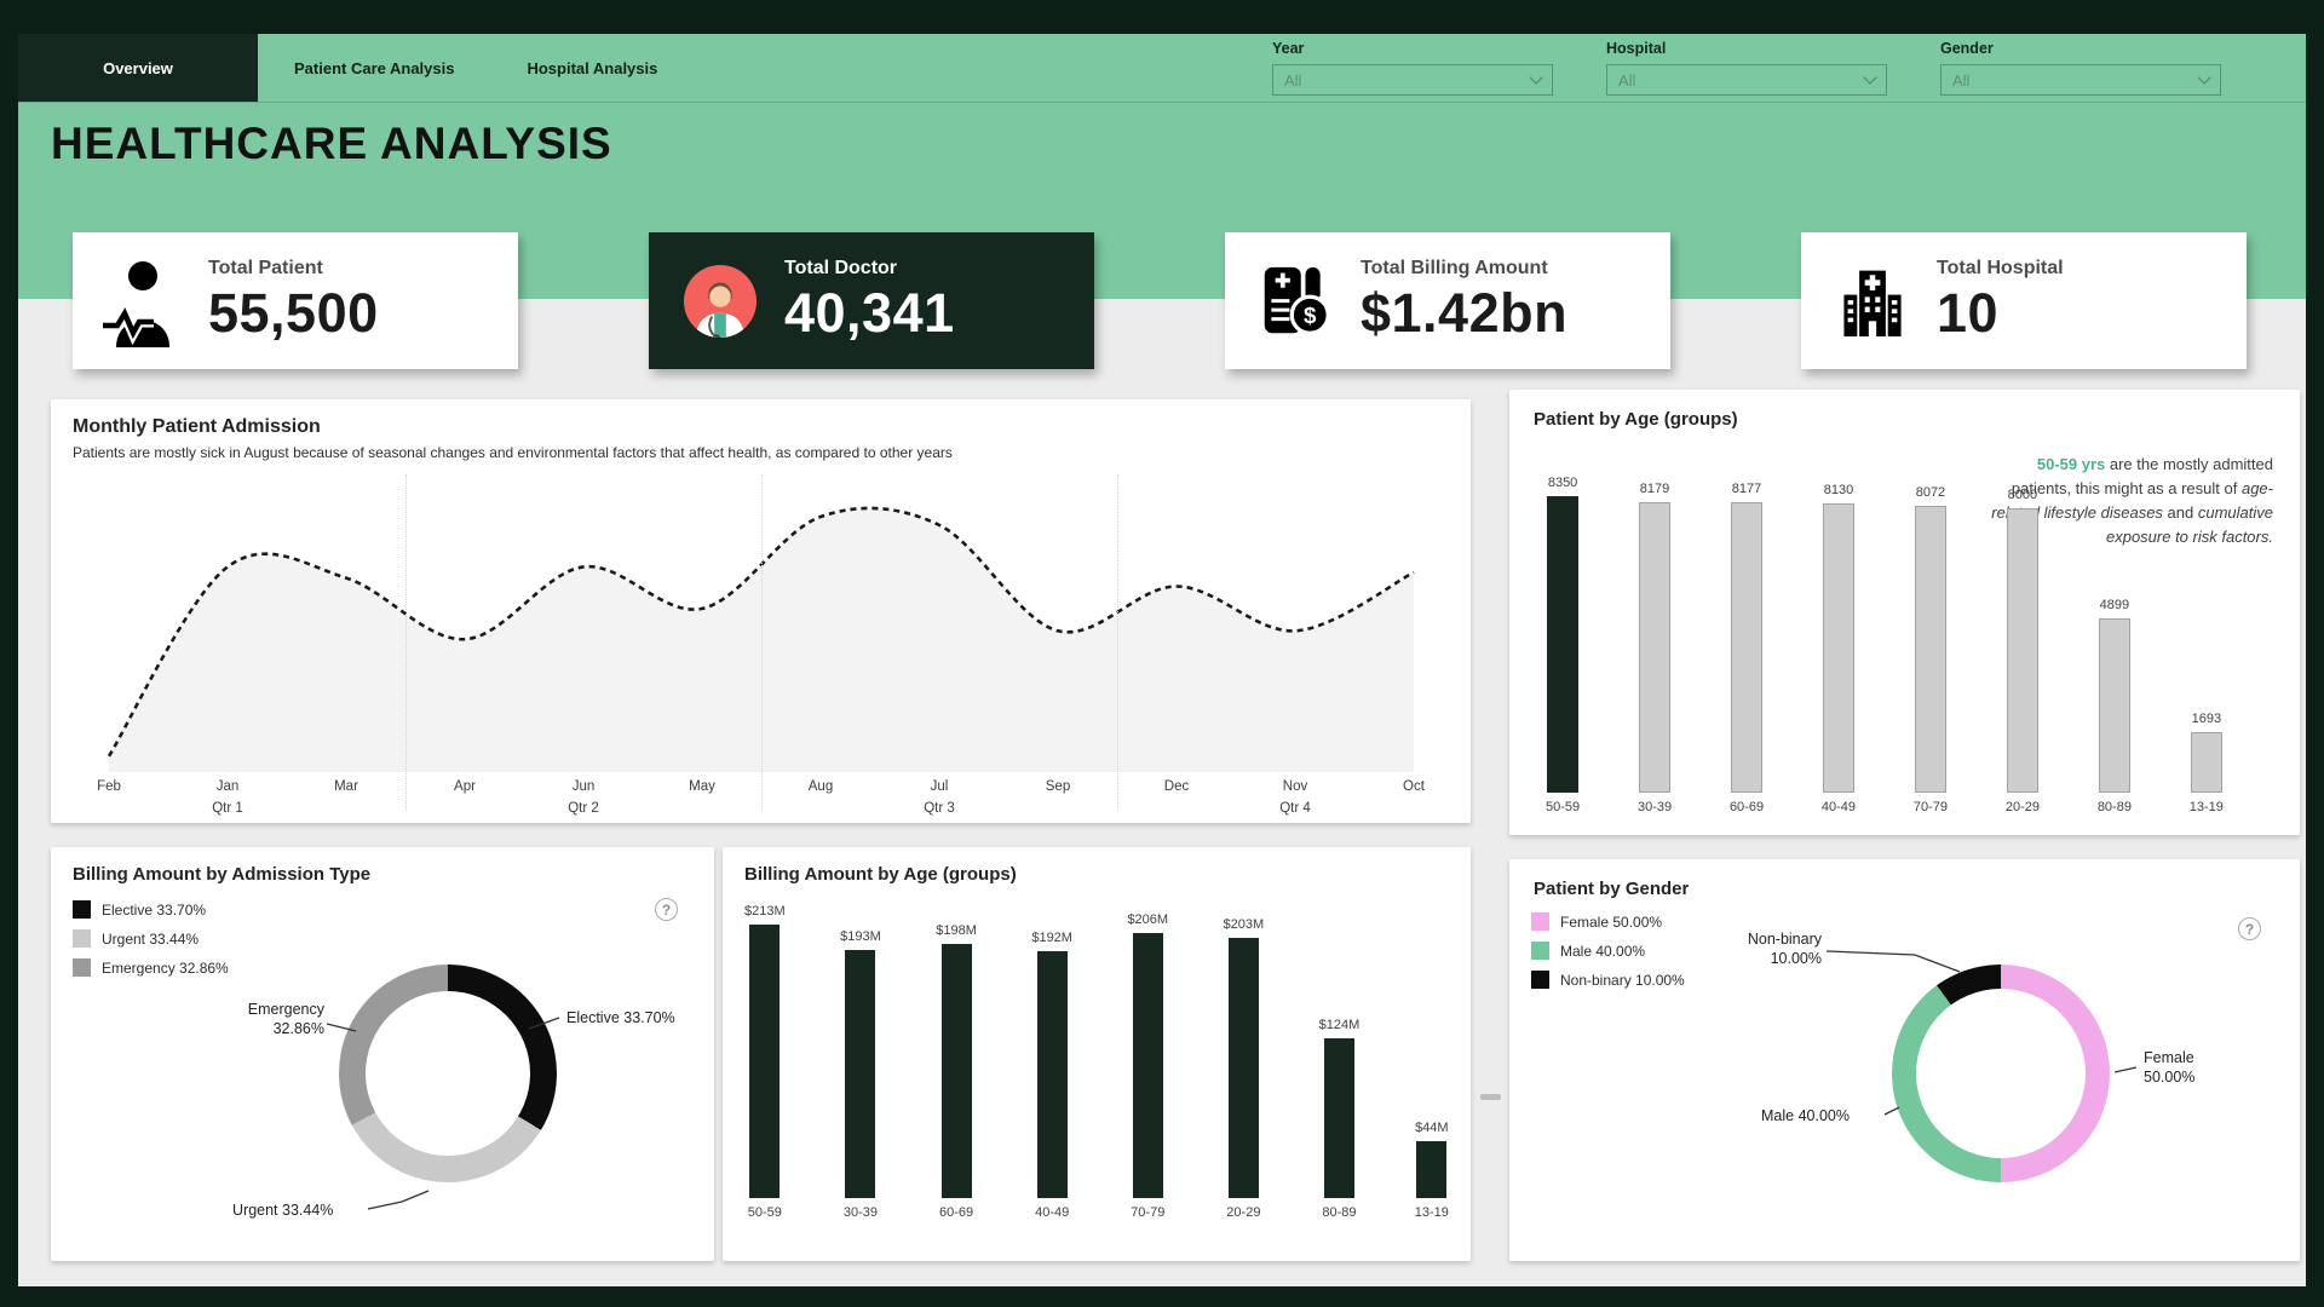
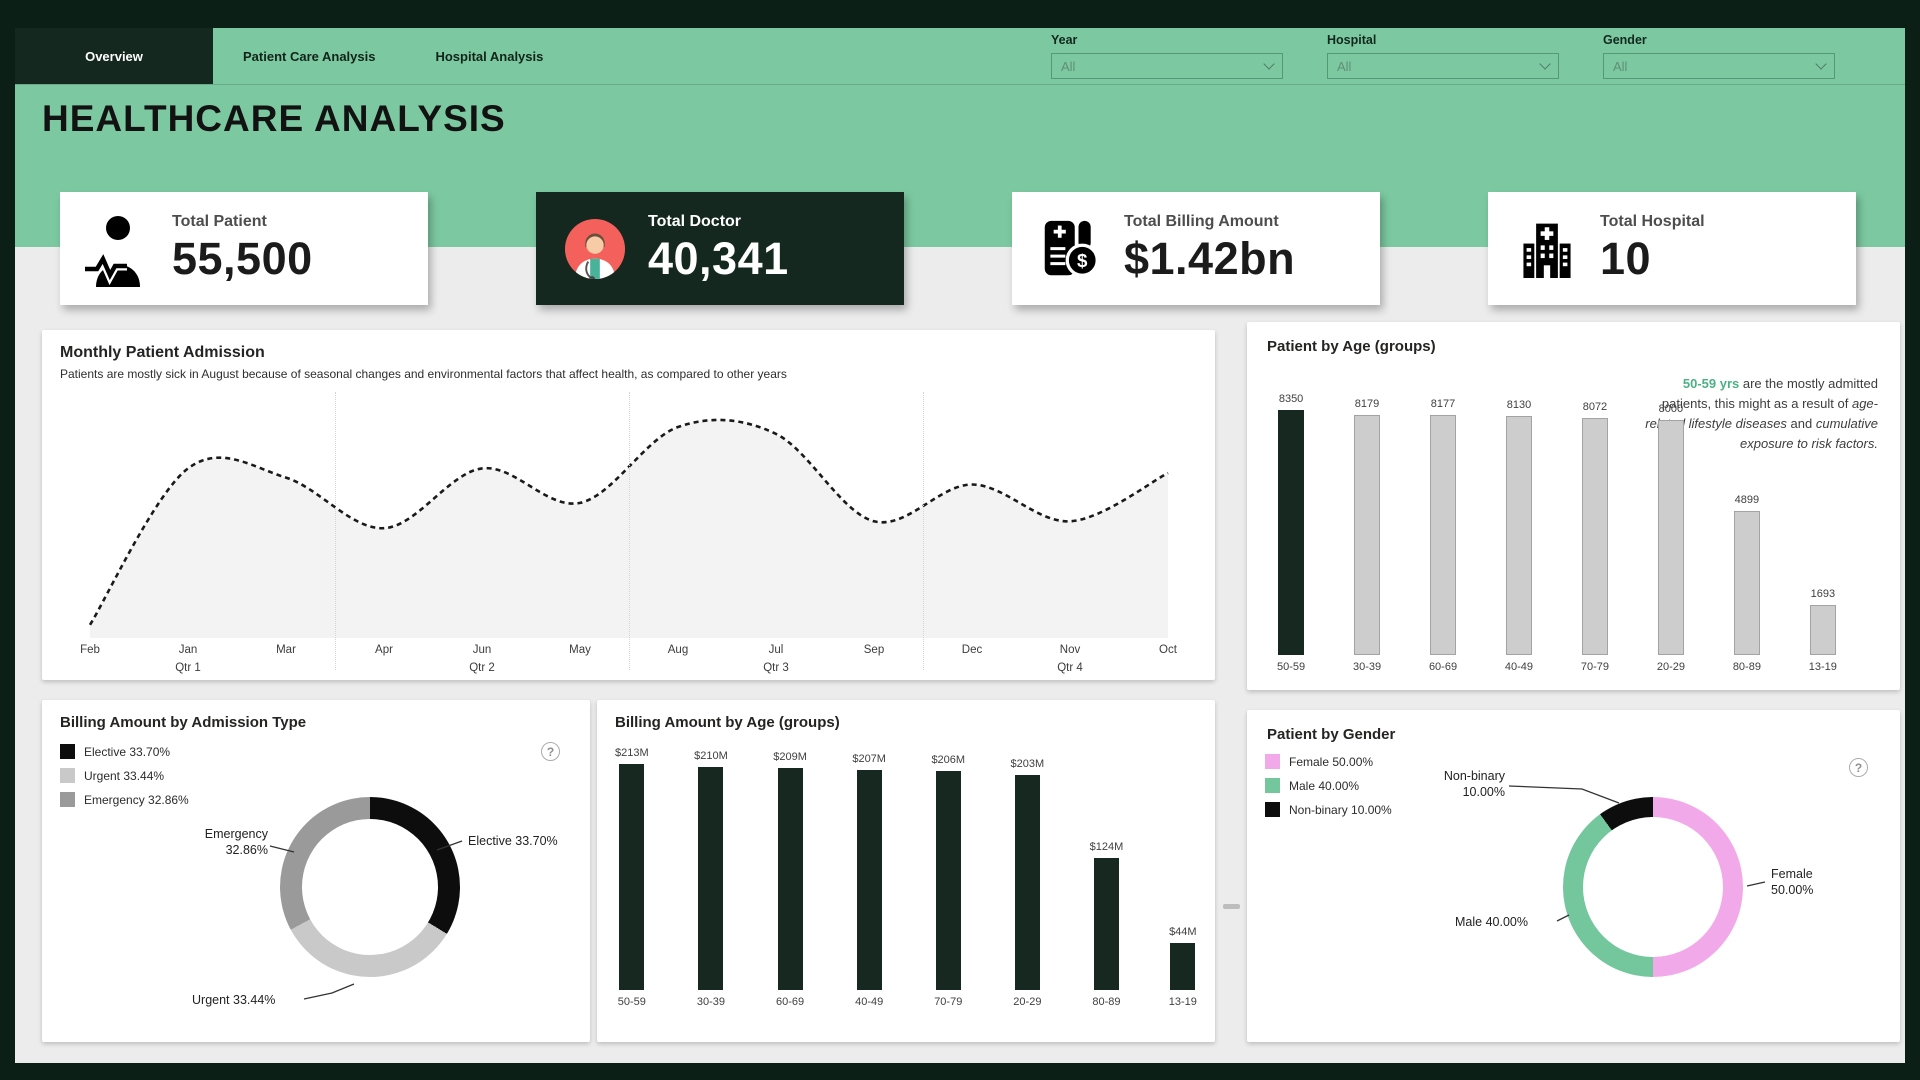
Billing Amount by Age (groups)/30-39: $193M -> $210M
Billing Amount by Age (groups)/60-69: $198M -> $209M
Billing Amount by Age (groups)/40-49: $192M -> $207M
